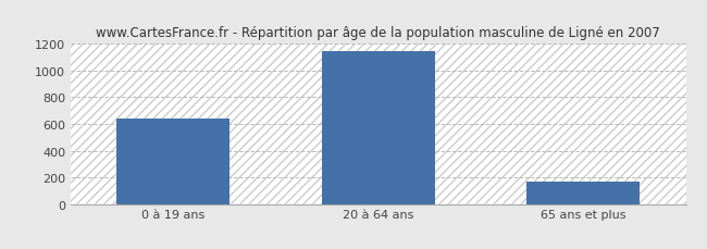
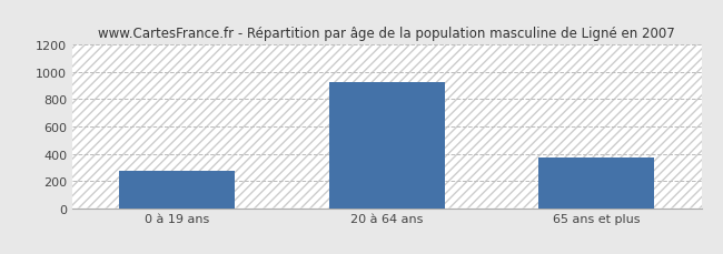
0 à 19 ans: 640 -> 270
20 à 64 ans: 1150 -> 930
65 ans et plus: 170 -> 370
